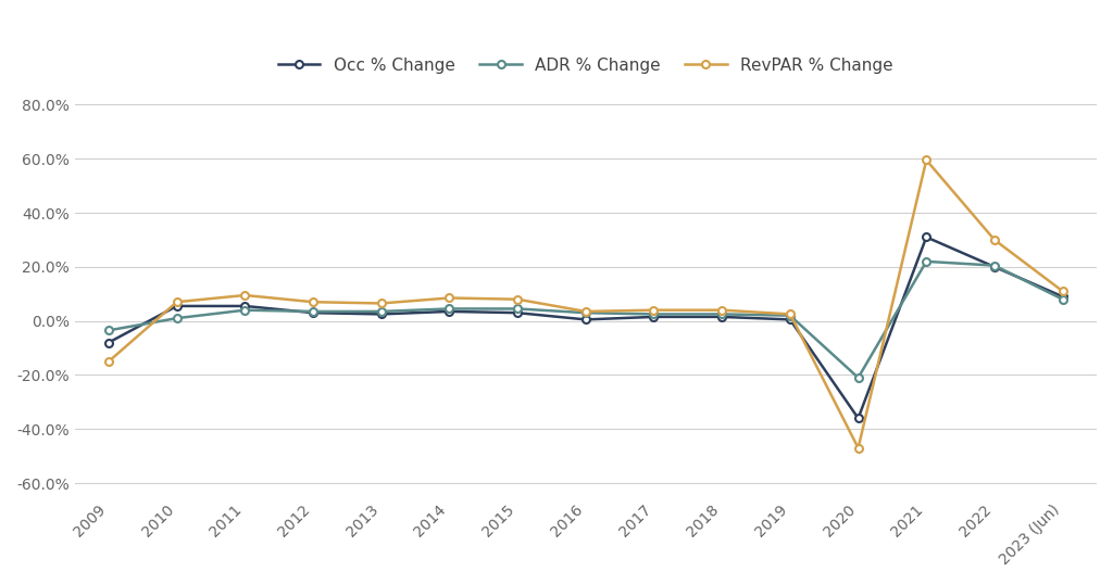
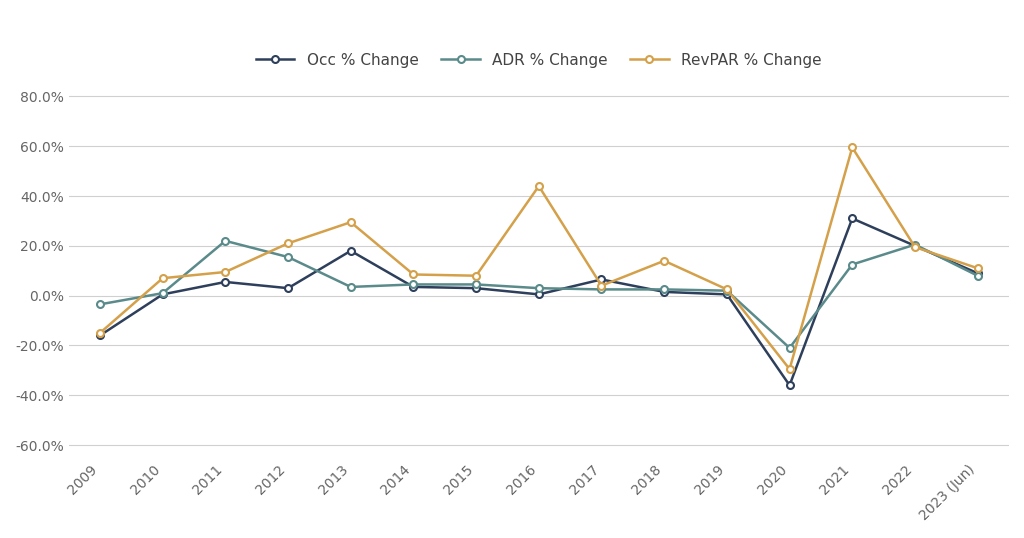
Occ % Change/2009: -8.0% -> -16.0%
Occ % Change/2010: 5.5% -> 0.5%
ADR % Change/2011: 4.0% -> 22.0%
ADR % Change/2012: 3.5% -> 15.5%
RevPAR % Change/2012: 7.0% -> 21.0%
Occ % Change/2013: 2.5% -> 18.0%
RevPAR % Change/2013: 6.5% -> 29.5%
RevPAR % Change/2016: 3.5% -> 44.0%
Occ % Change/2017: 1.5% -> 6.5%
RevPAR % Change/2018: 4.0% -> 14.0%
RevPAR % Change/2020: -47.0% -> -29.5%
ADR % Change/2021: 22.0% -> 12.5%
RevPAR % Change/2022: 30.0% -> 19.5%
